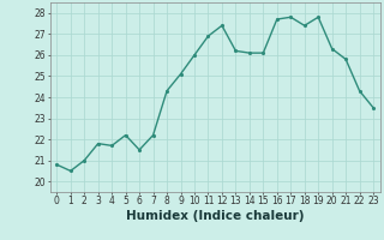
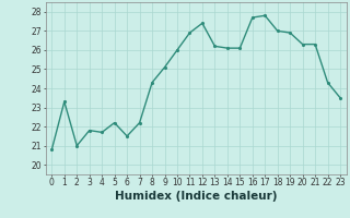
1: 20.5 -> 23.3
18: 27.4 -> 27.0
19: 27.8 -> 26.9
21: 25.8 -> 26.3
